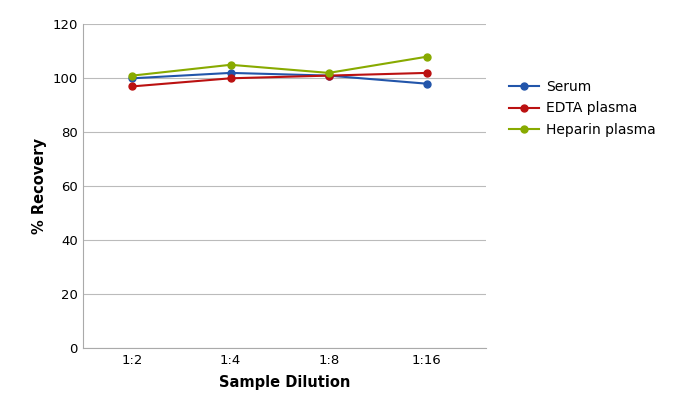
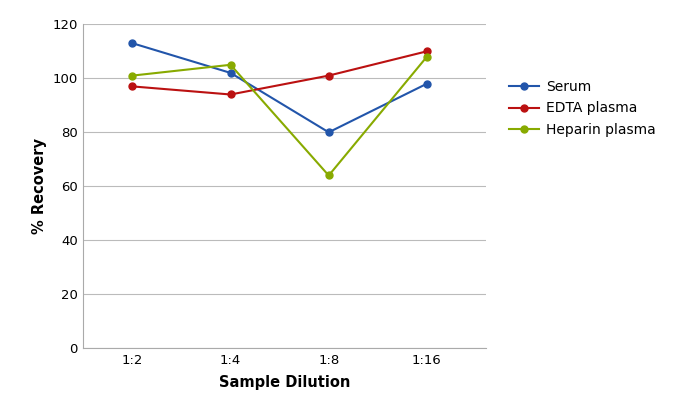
Serum/1:2: 100 -> 113
EDTA plasma/1:4: 100 -> 94
Serum/1:8: 101 -> 80
Heparin plasma/1:8: 102 -> 64
EDTA plasma/1:16: 102 -> 110
